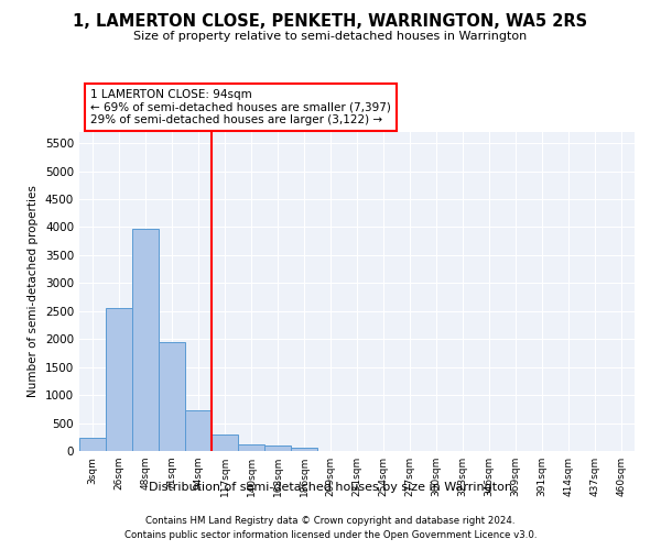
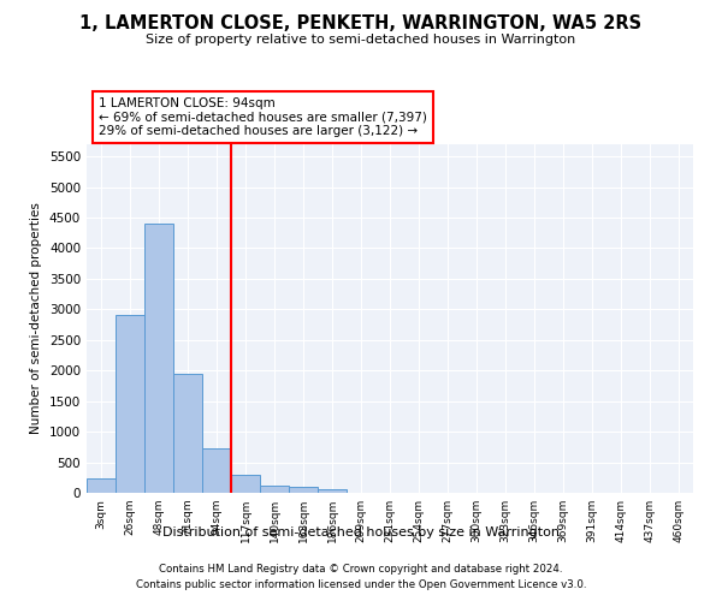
26sqm: 2560 -> 2900
48sqm: 3980 -> 4400
